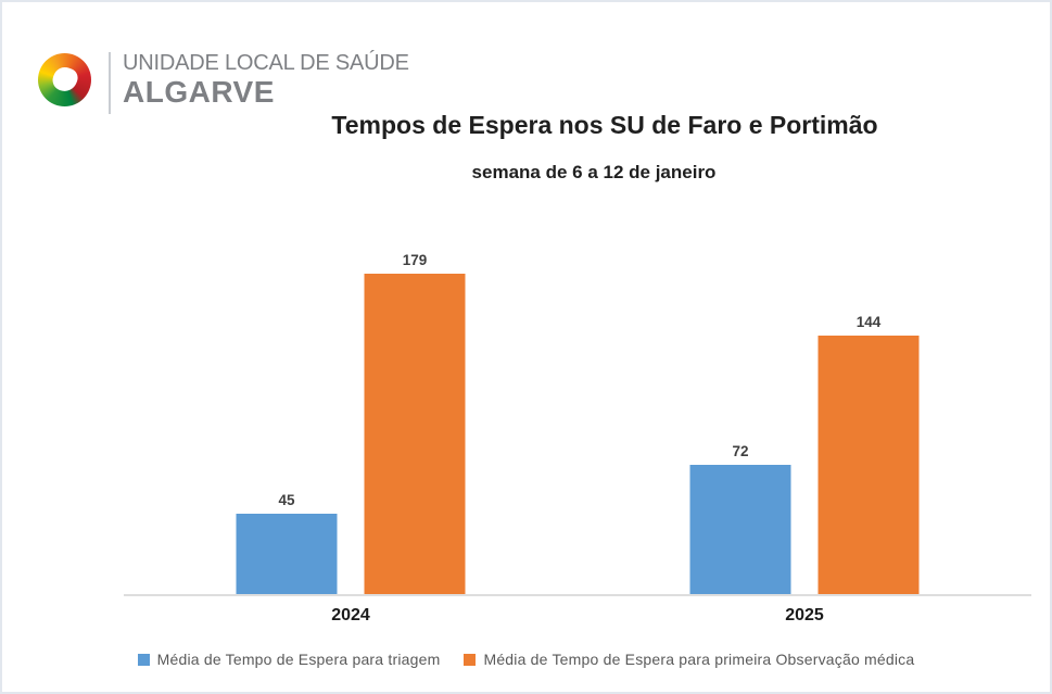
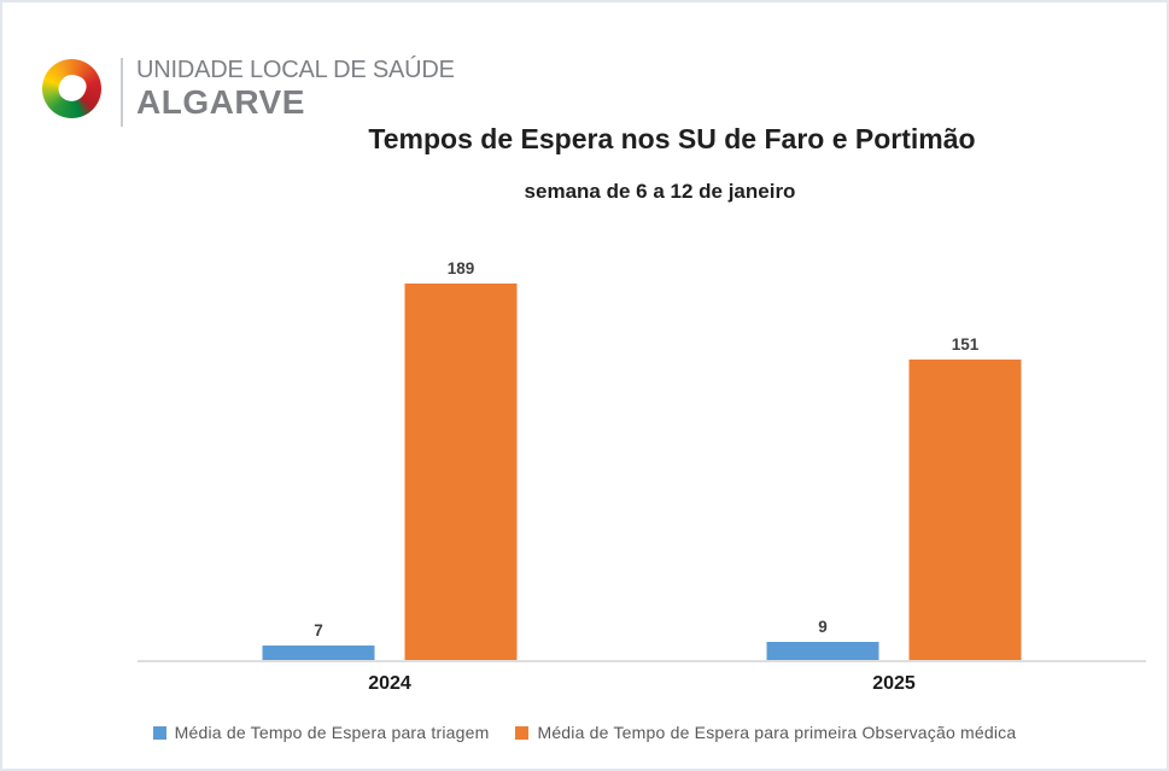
Média de Tempo de Espera para triagem/2024: 45 -> 7
Média de Tempo de Espera para primeira Observação médica/2024: 179 -> 189
Média de Tempo de Espera para triagem/2025: 72 -> 9
Média de Tempo de Espera para primeira Observação médica/2025: 144 -> 151
